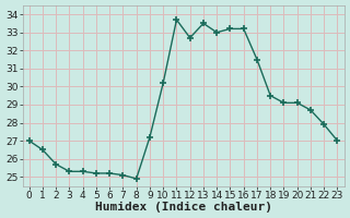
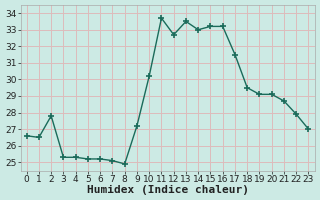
0: 27.0 -> 26.6
2: 25.7 -> 27.8
